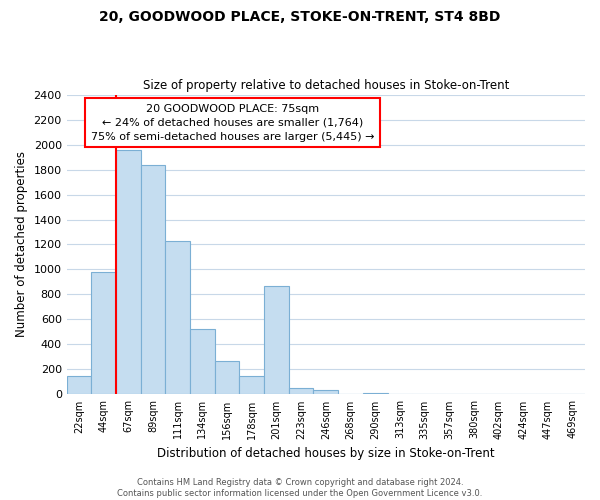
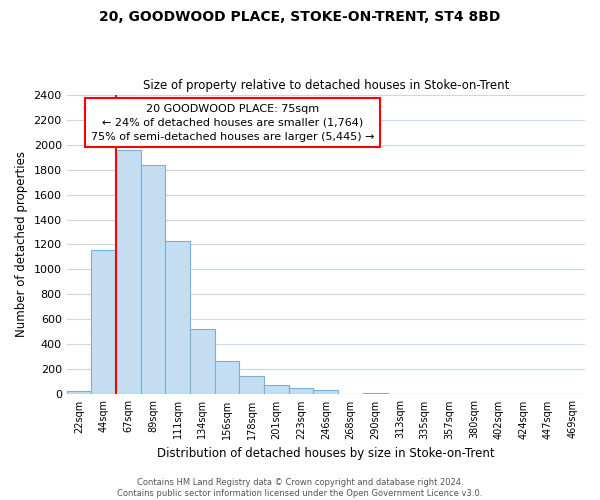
22sqm: 150 -> 20
44sqm: 980 -> 1160
201sqm: 870 -> 80
